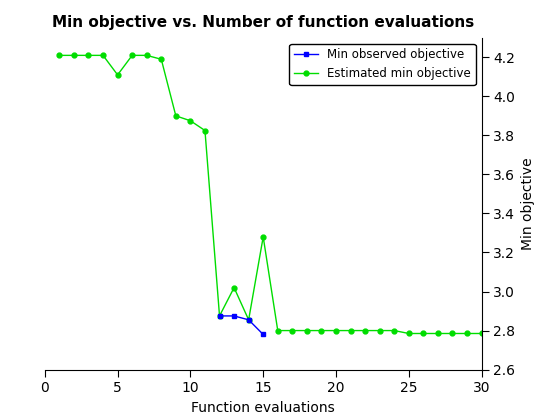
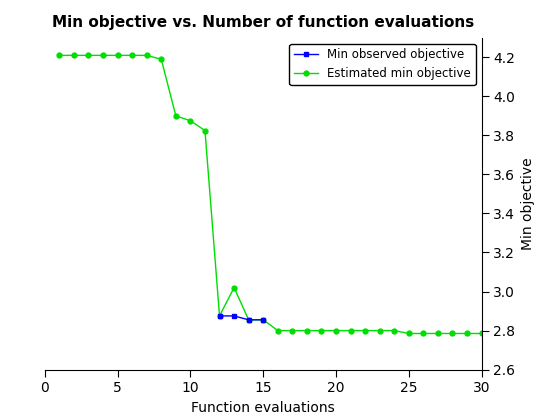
Estimated min objective/5: 4.11 -> 4.21
Min observed objective/15: 2.78 -> 2.85
Estimated min objective/15: 3.28 -> 2.85
